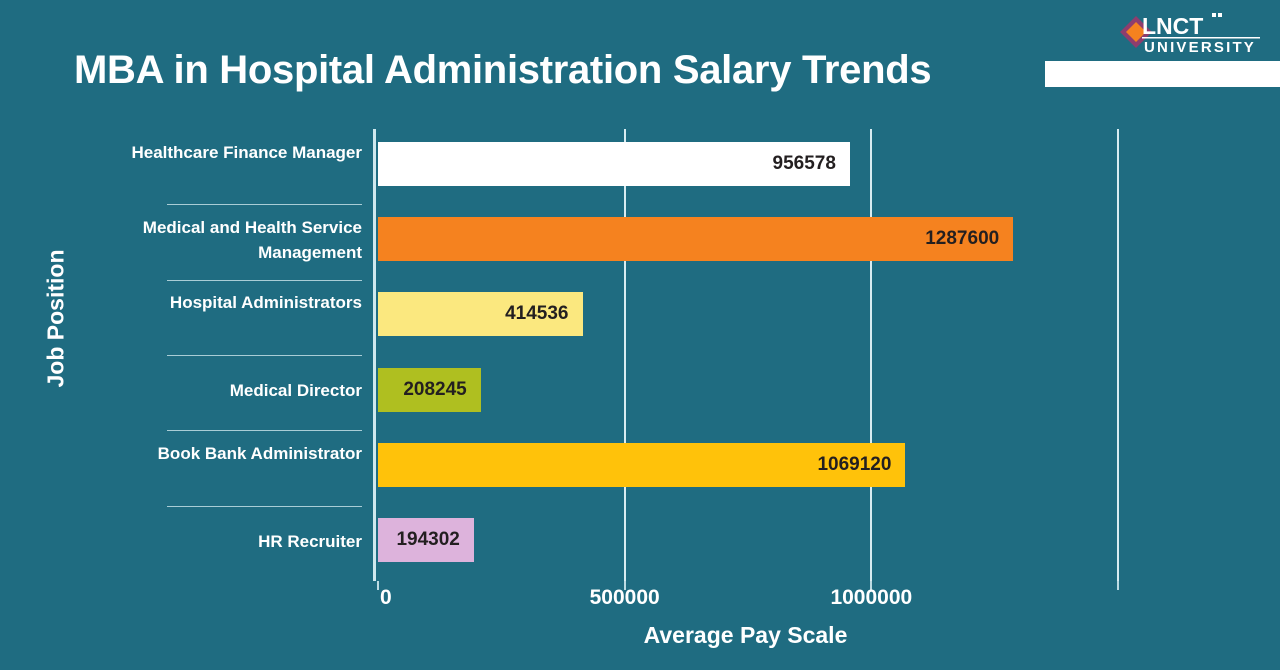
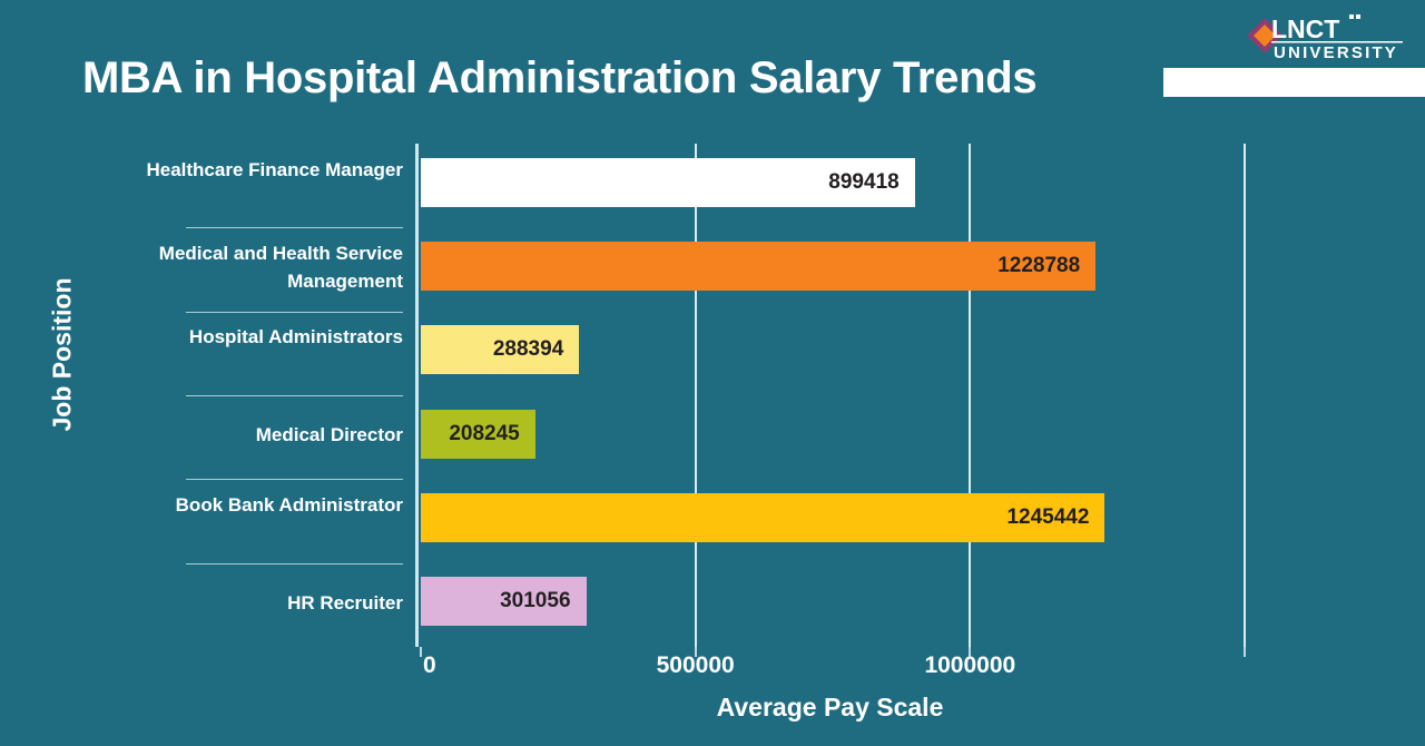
Healthcare Finance Manager: 956578 -> 899418
Medical and Health Service Management: 1287600 -> 1228788
Hospital Administrators: 414536 -> 288394
Book Bank Administrator: 1069120 -> 1245442
HR Recruiter: 194302 -> 301056
